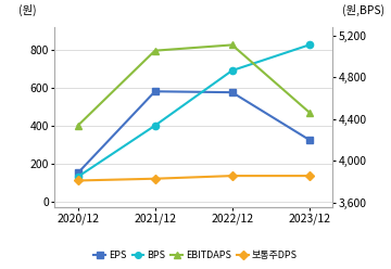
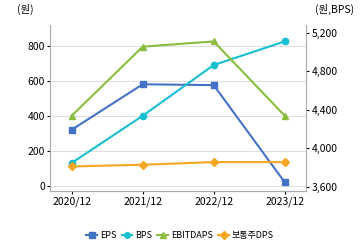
EPS/2020/12: 150 -> 320
EPS/2023/12: 320 -> 20
EBITDAPS/2023/12: 470 -> 400
